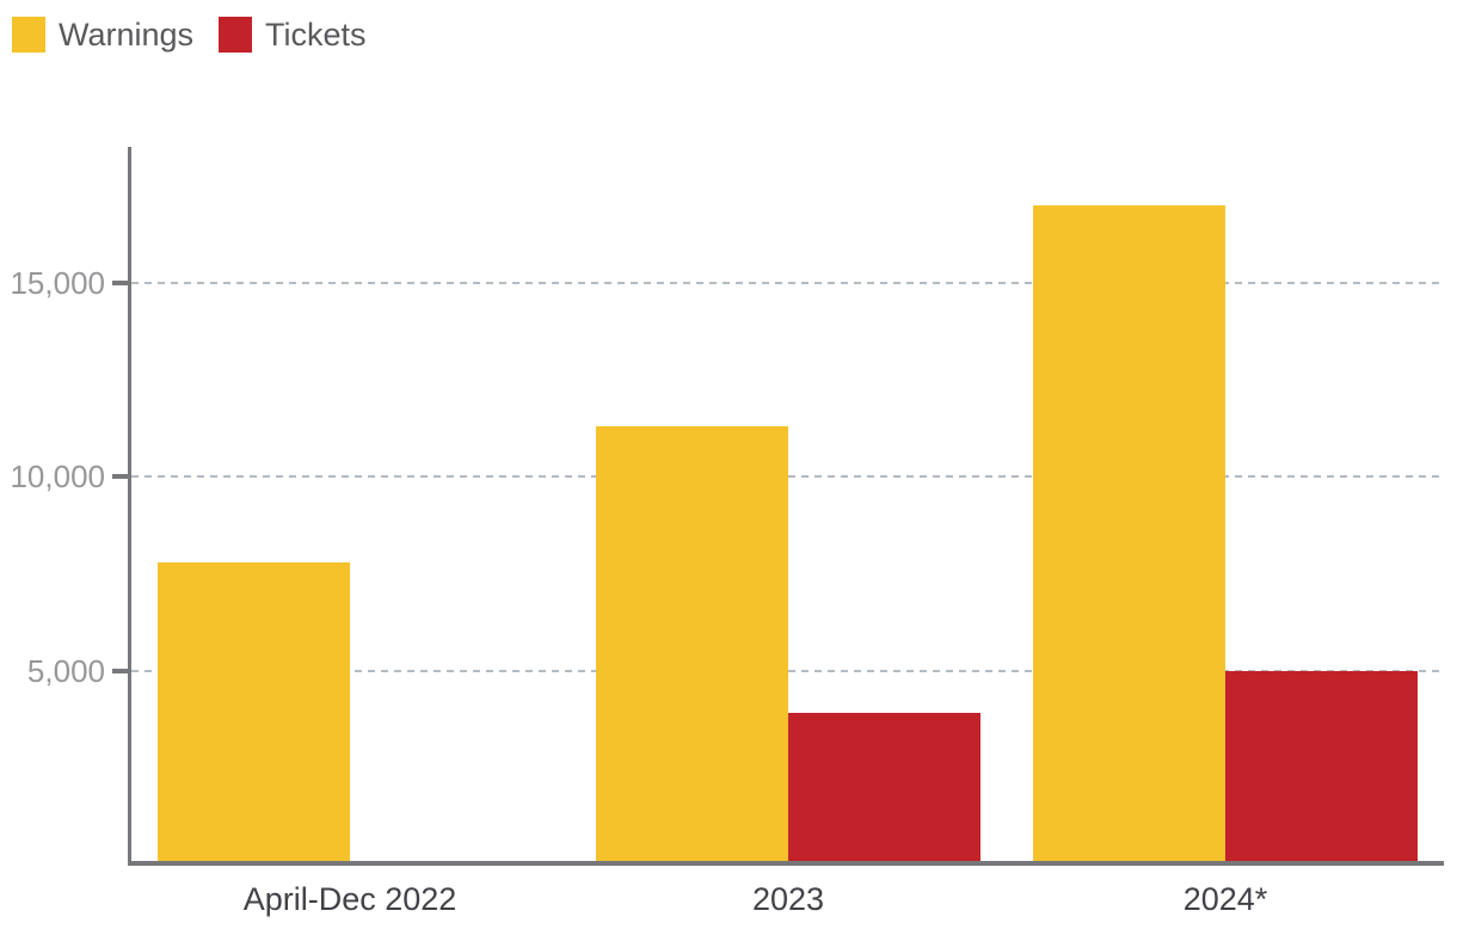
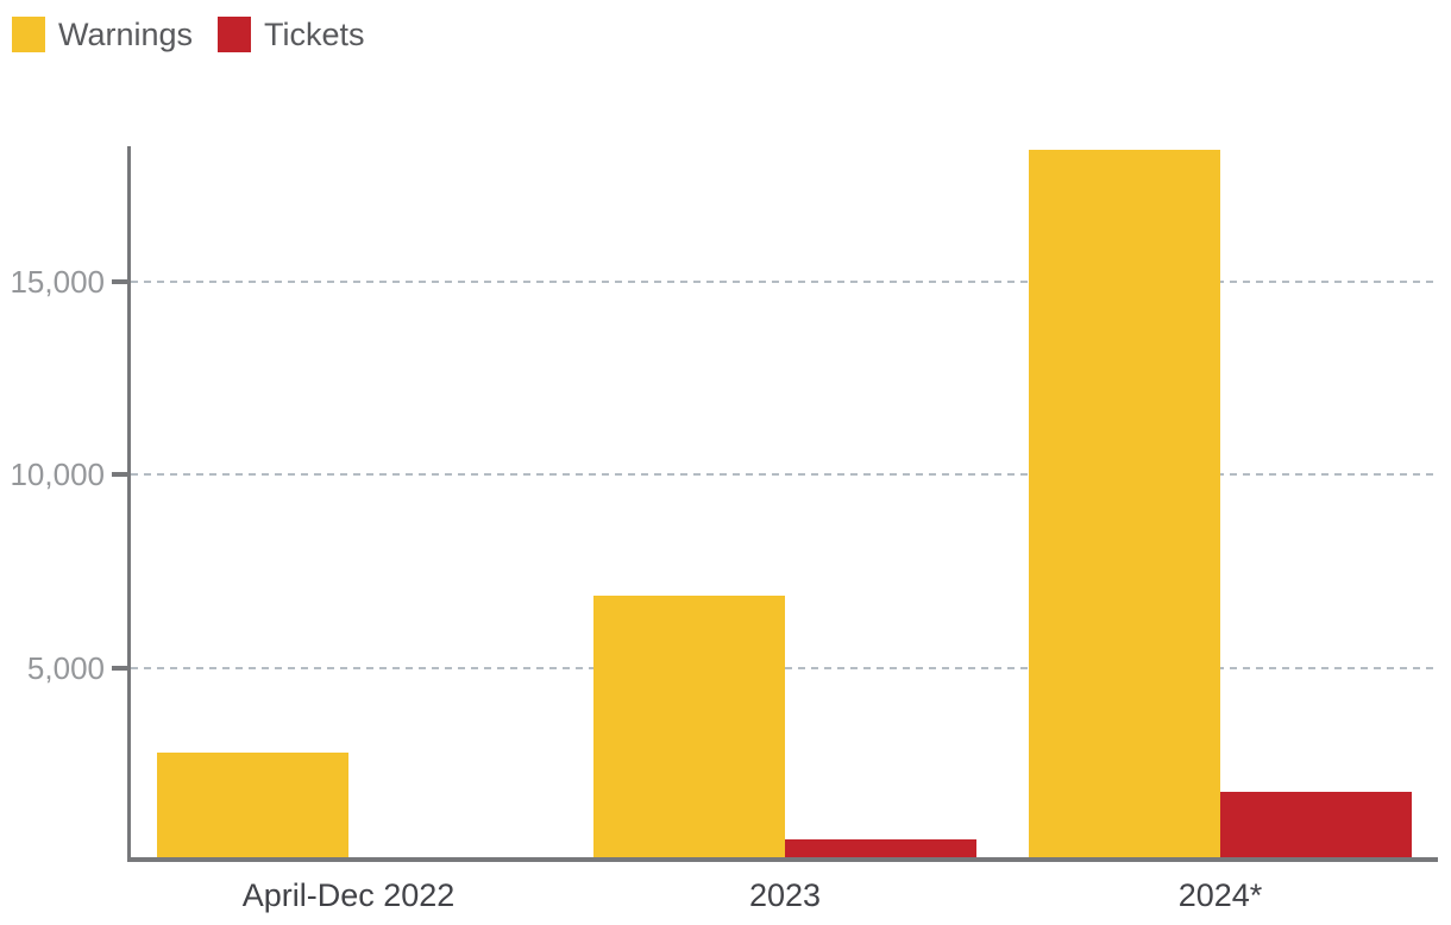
Warnings/April-Dec 2022: 7800 -> 2800
Warnings/2023: 11300 -> 6800
Tickets/2023: 3900 -> 600
Warnings/2024*: 17000 -> 18400
Tickets/2024*: 5000 -> 1800
